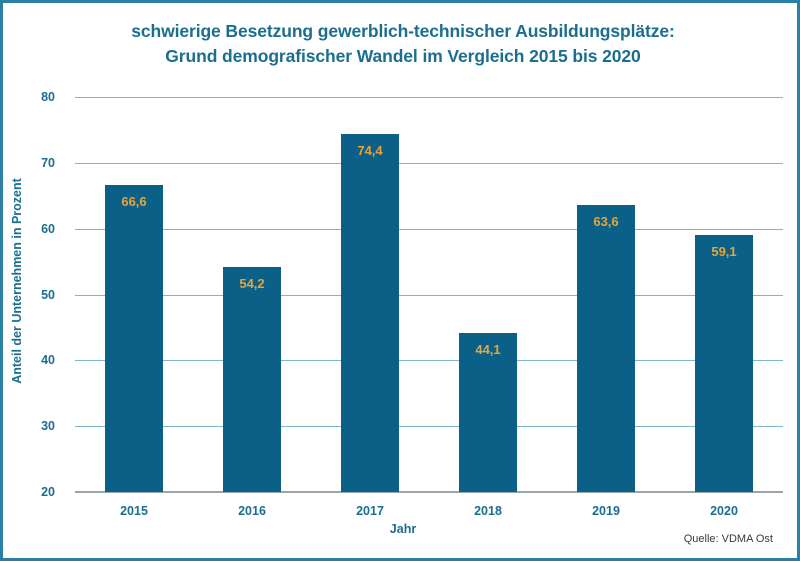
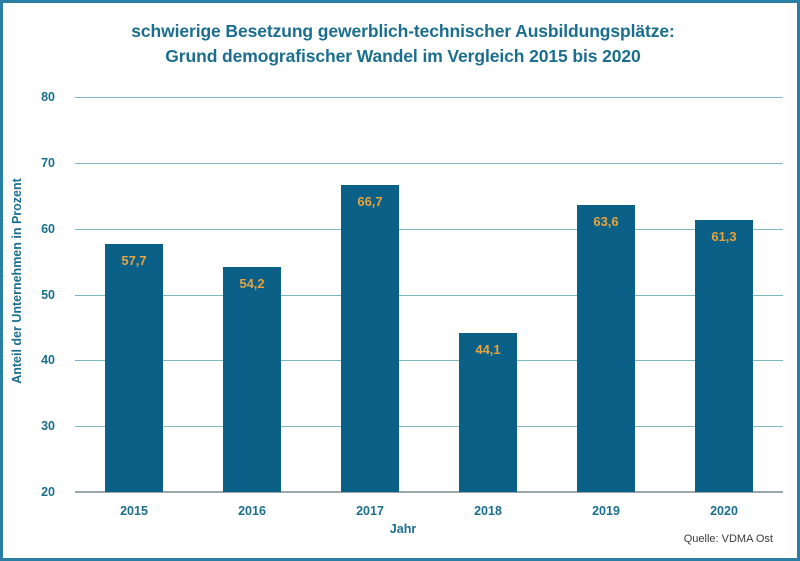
2015: 66,6 -> 57,7
2017: 74,4 -> 66,7
2020: 59,1 -> 61,3
